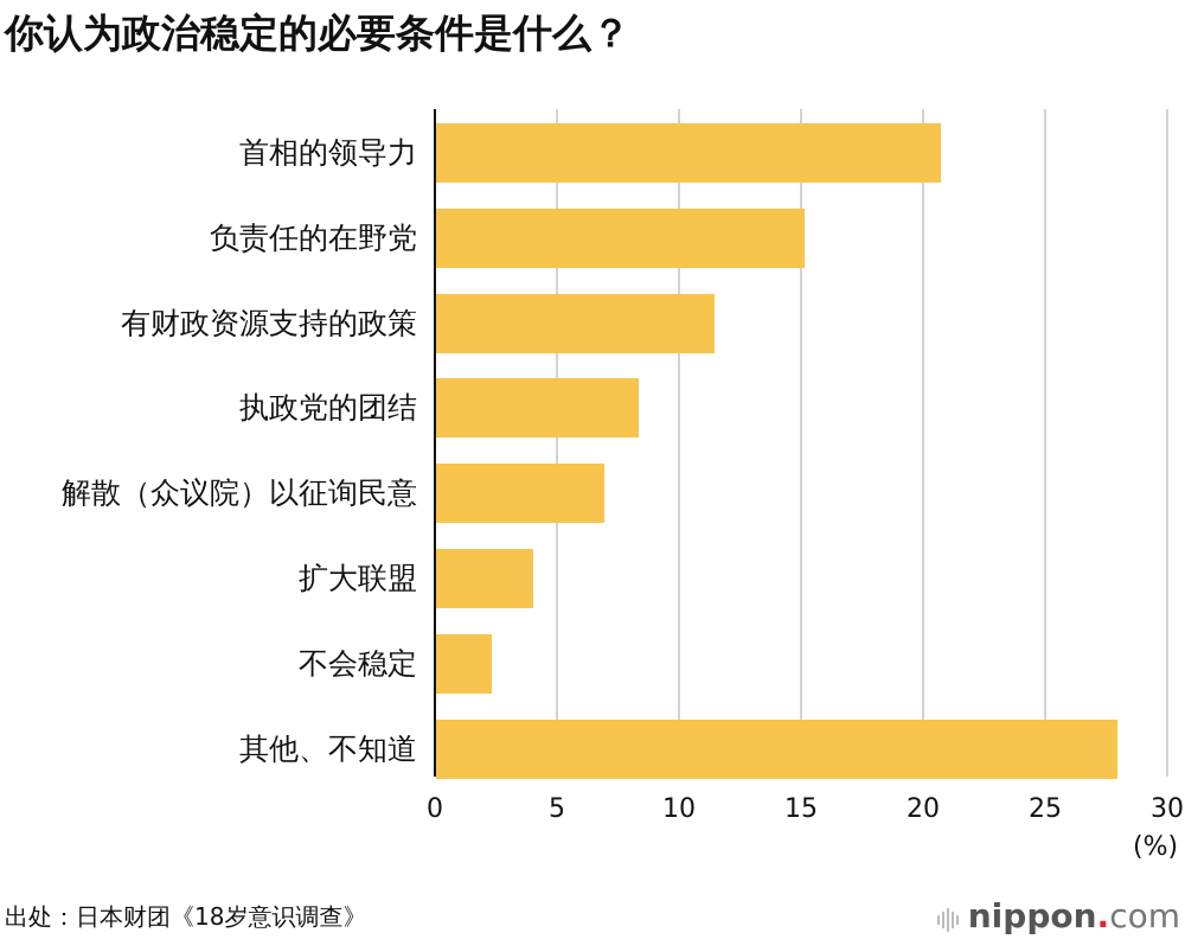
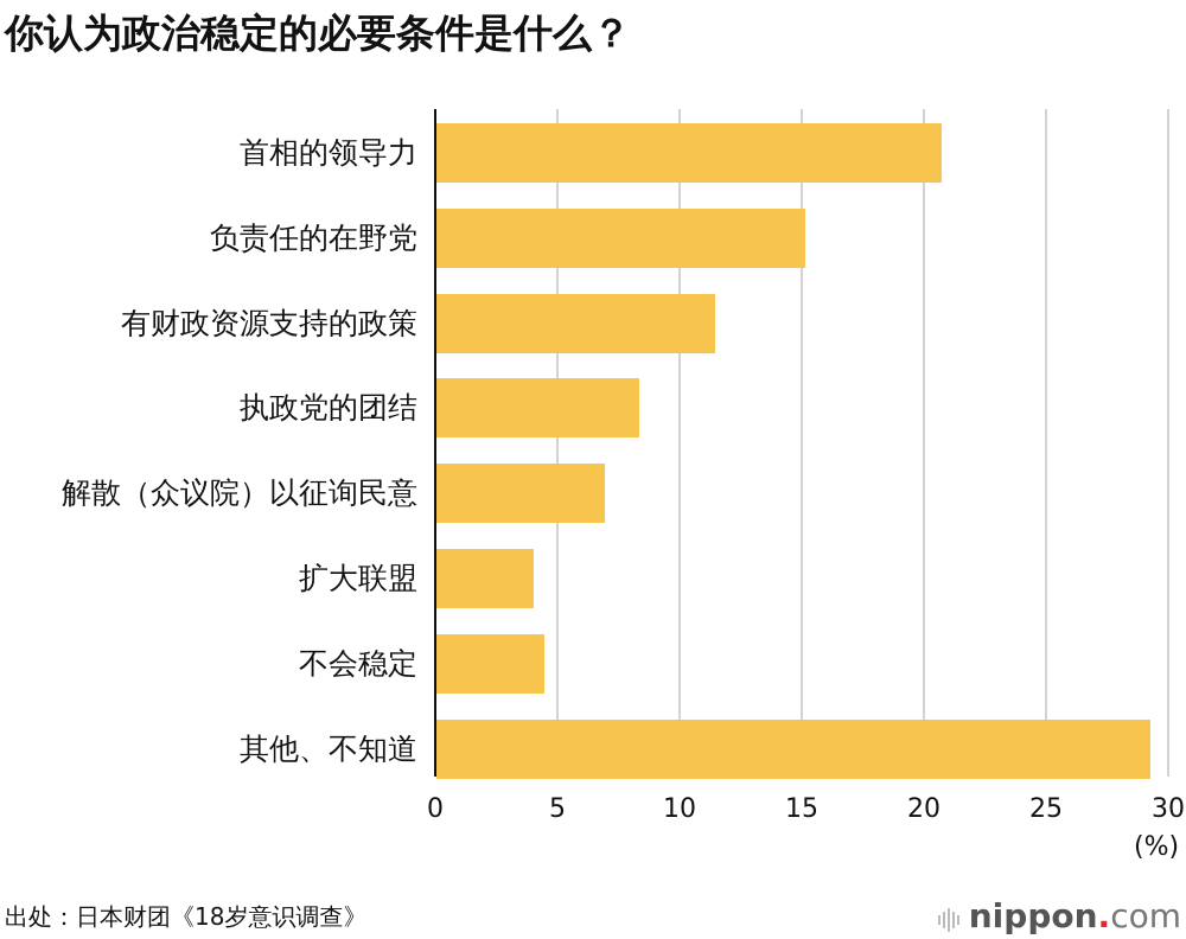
不会稳定: 2.3 -> 4.4
其他、不知道: 27.9 -> 29.2
